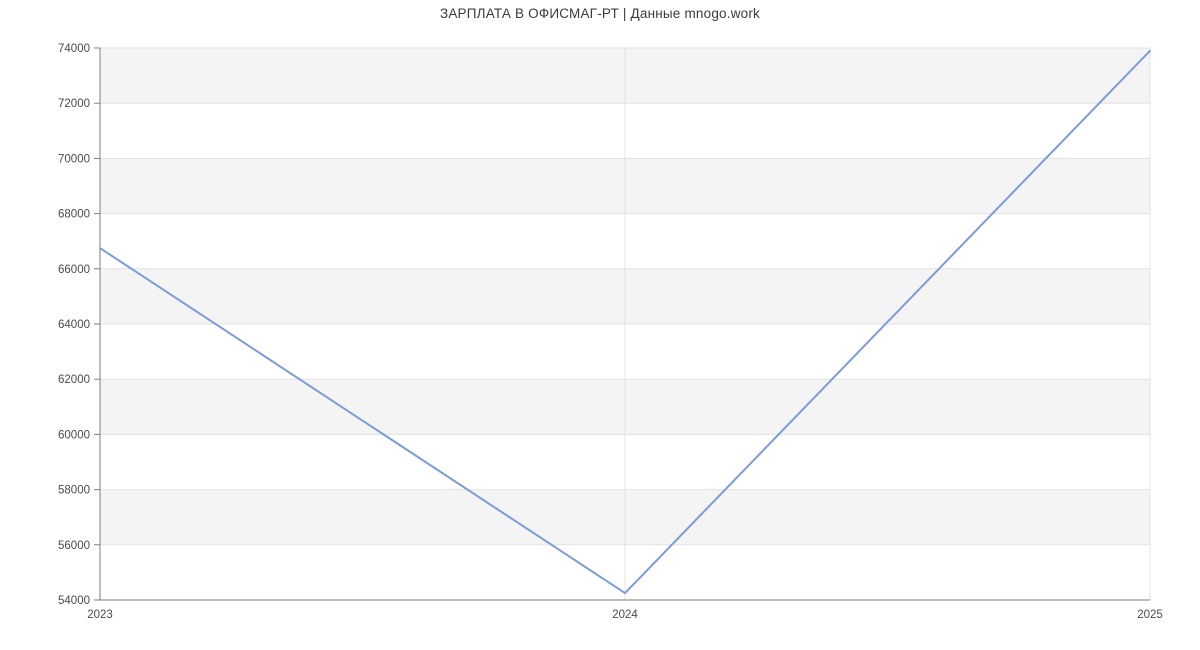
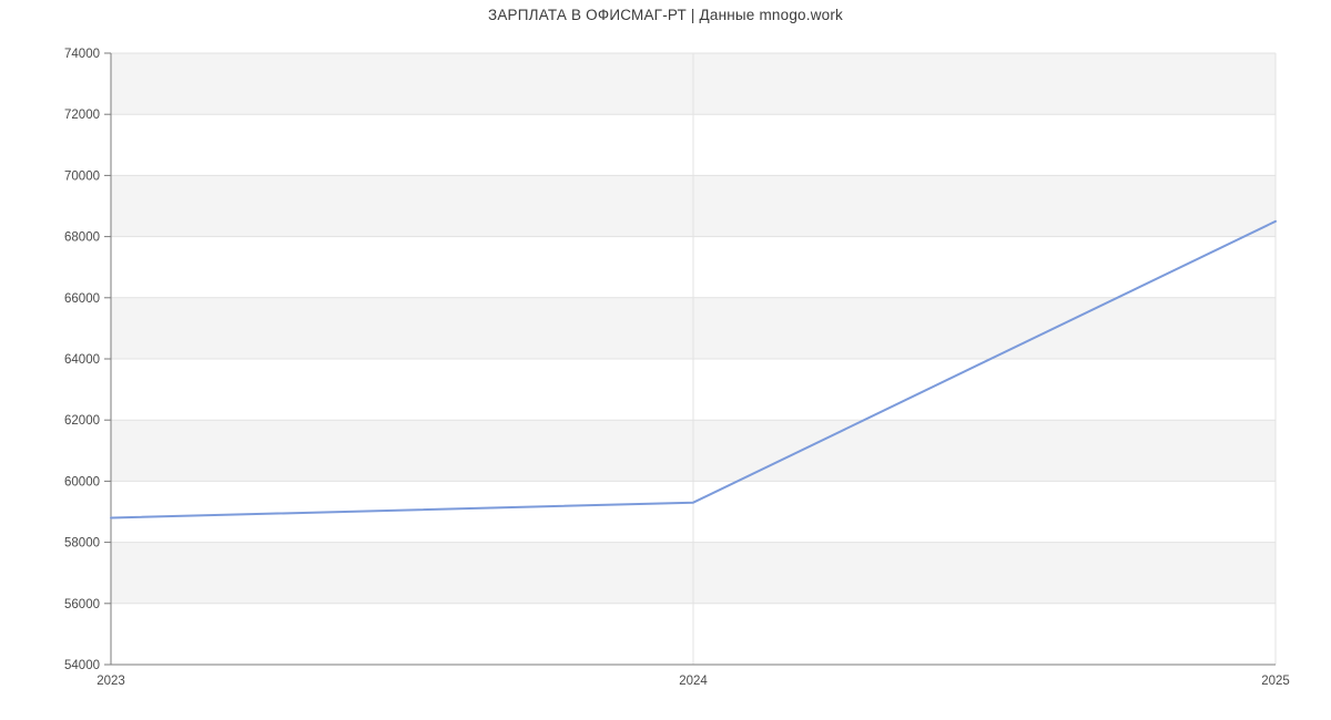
2023: 66800 -> 58800
2024: 54200 -> 59300
2025: 73900 -> 68500
